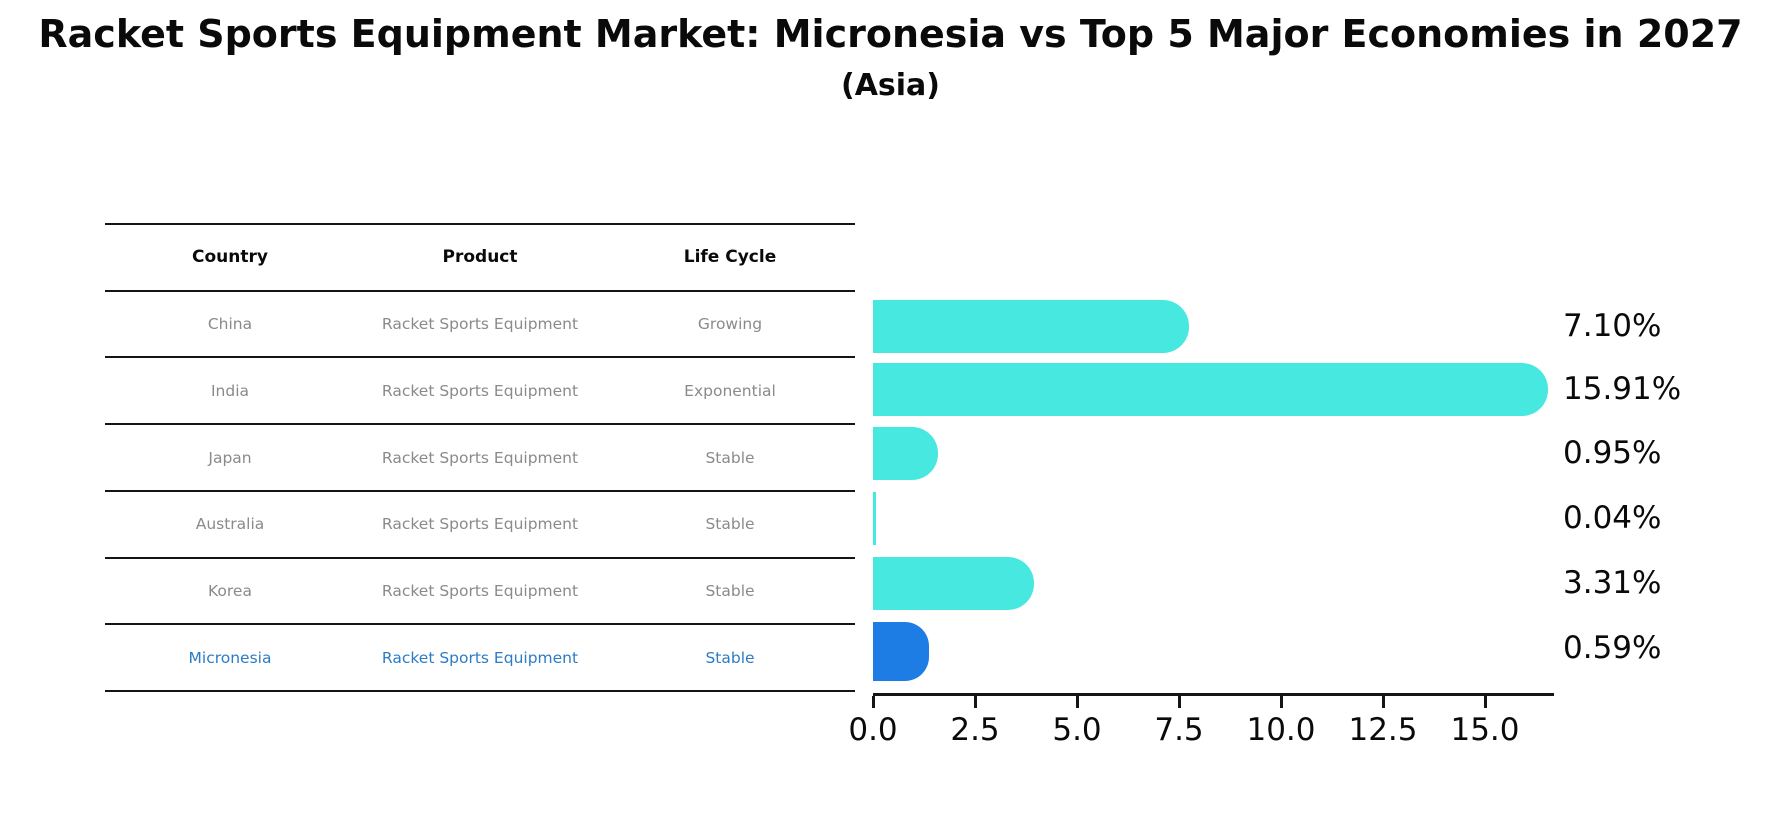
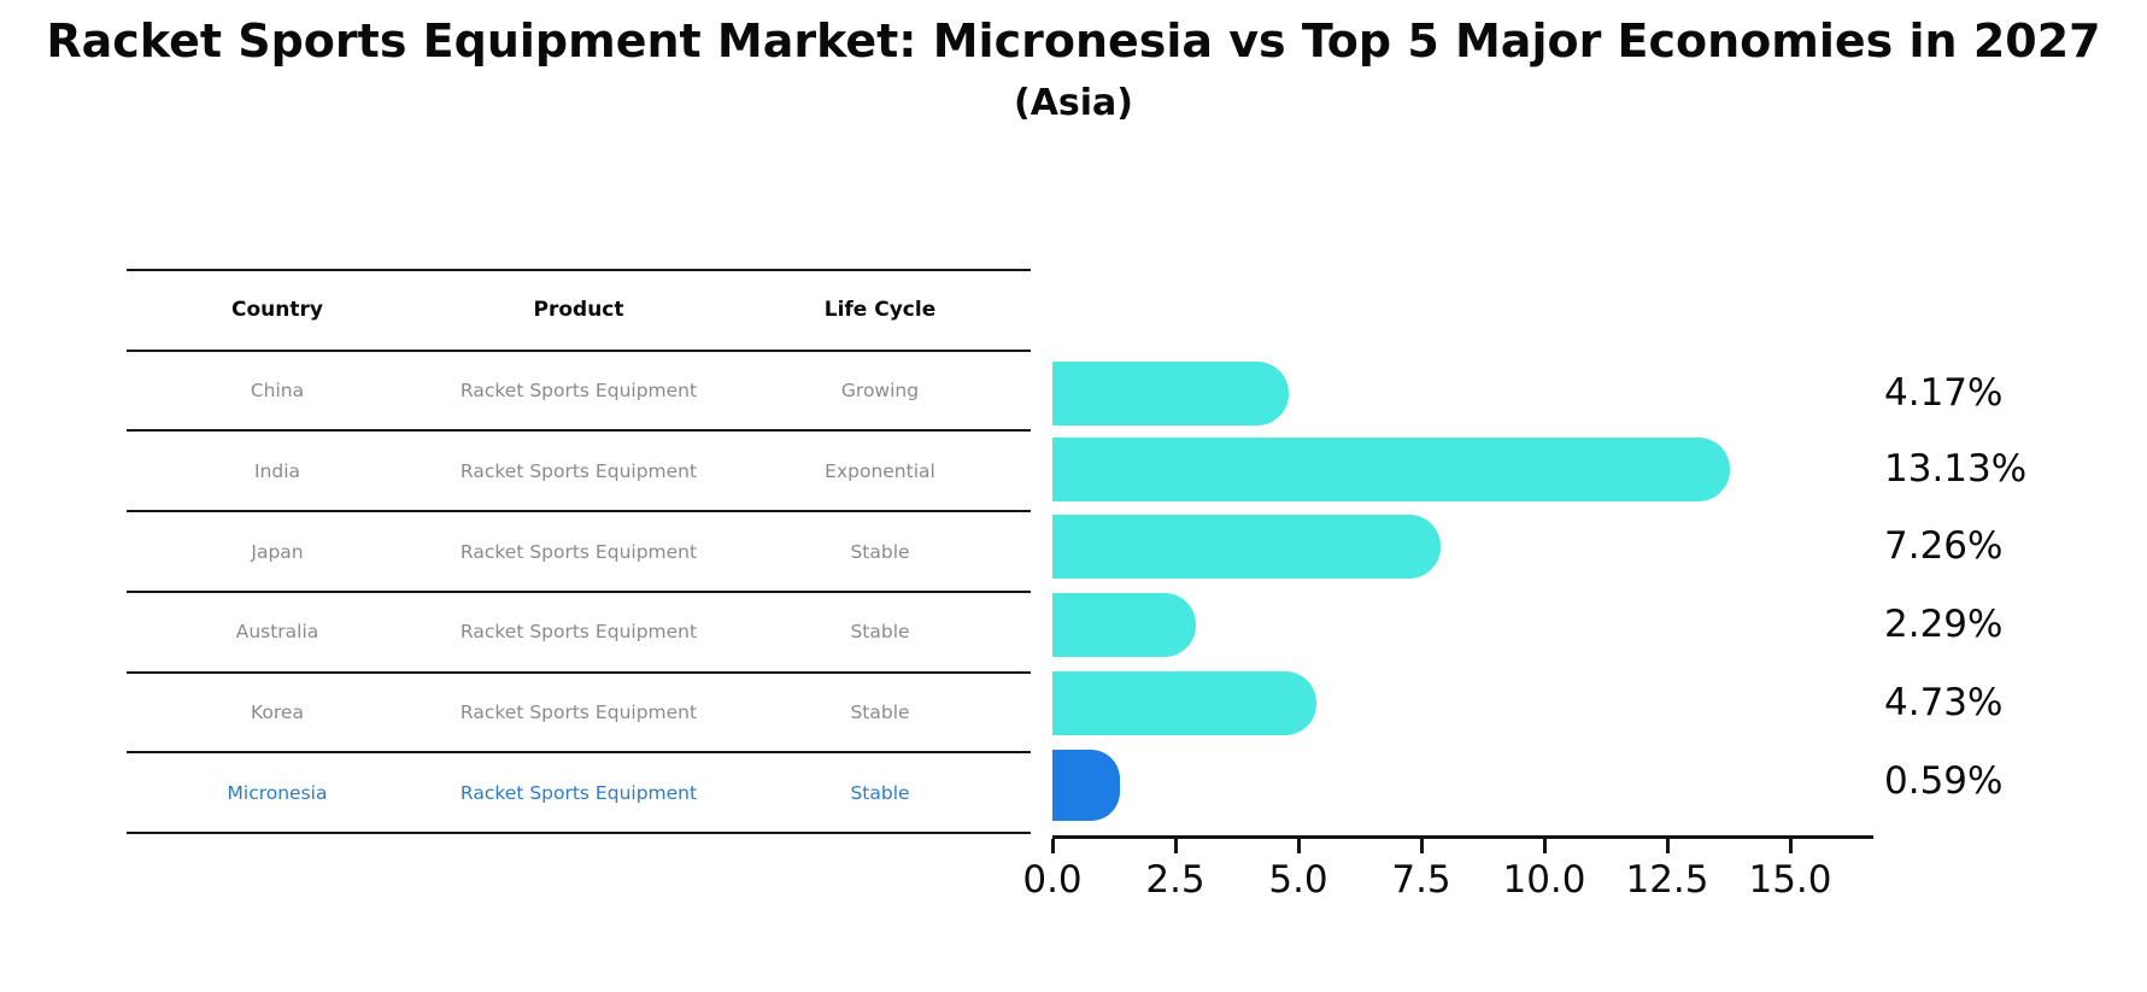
China: 7.10% -> 4.17%
India: 15.91% -> 13.13%
Japan: 0.95% -> 7.26%
Australia: 0.04% -> 2.29%
Korea: 3.31% -> 4.73%
